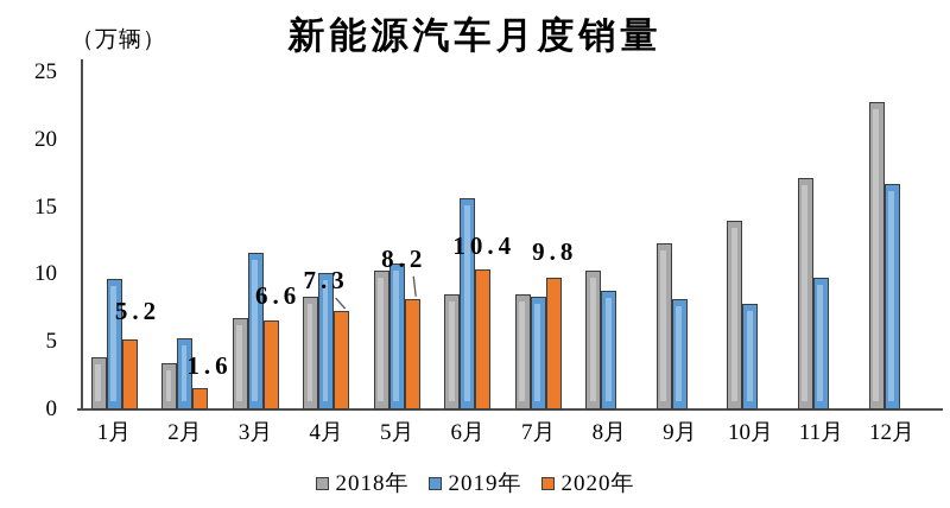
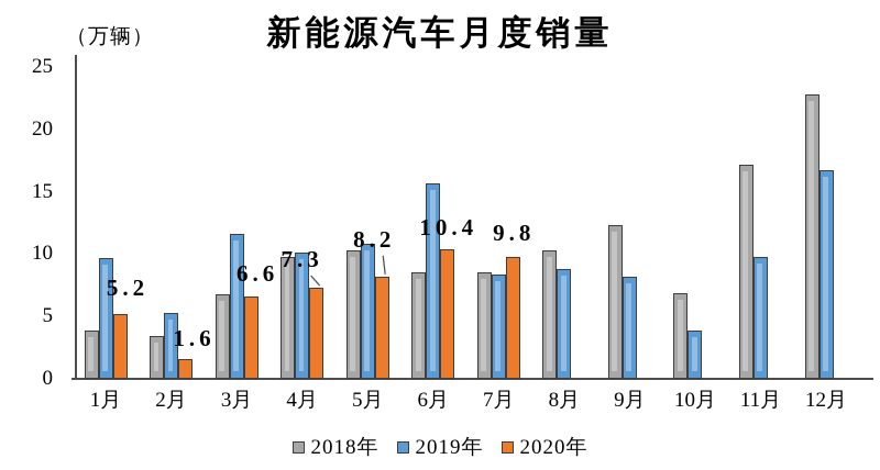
2018年/4月: 8.4 -> 9.8
2018年/10月: 14.0 -> 6.9
2019年/10月: 7.8 -> 3.9
